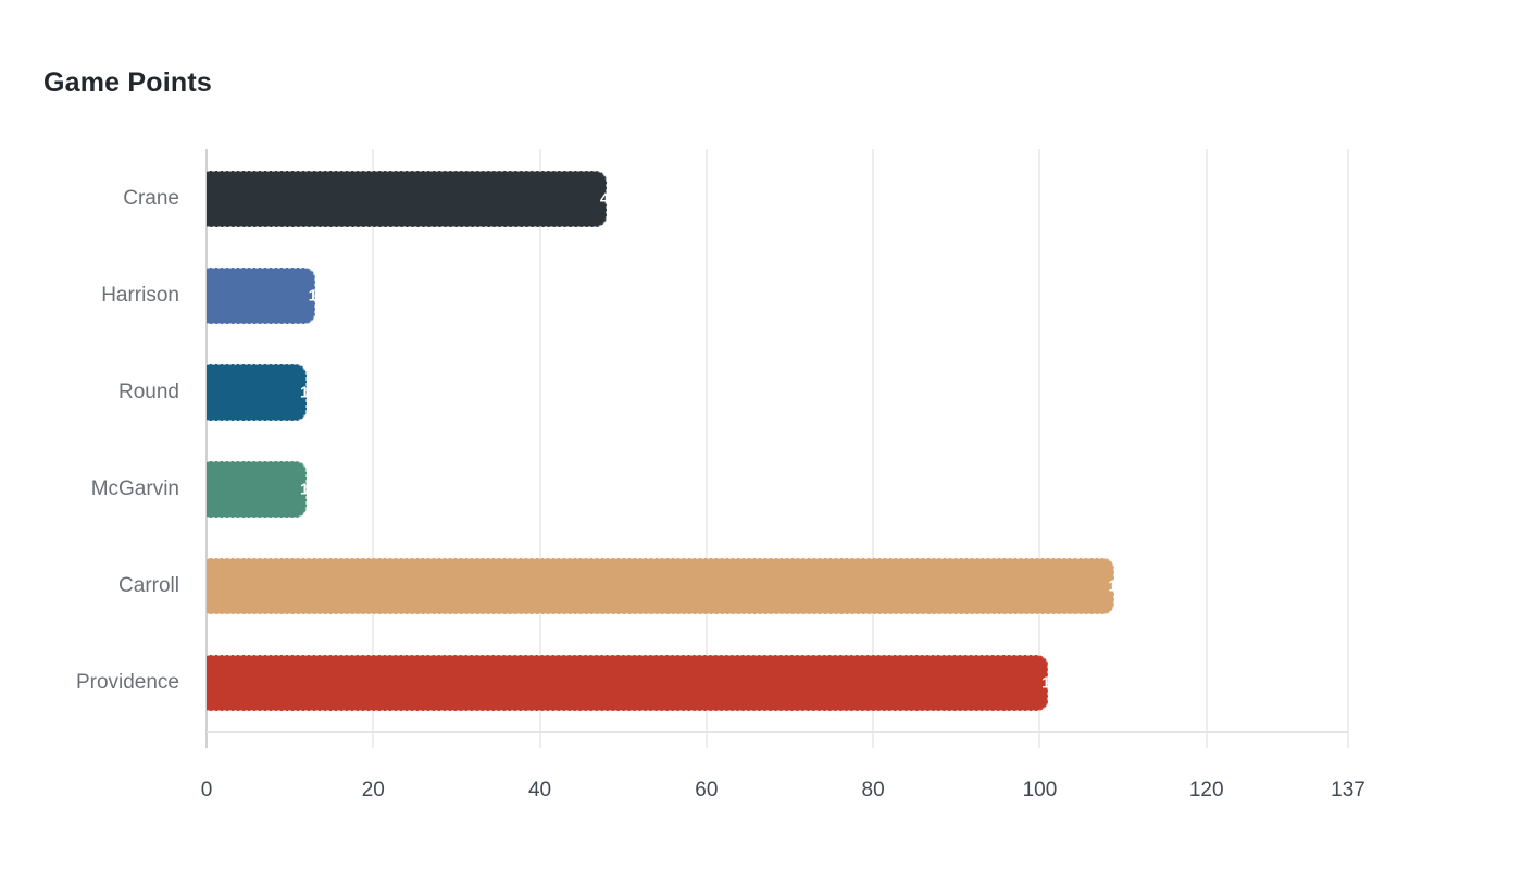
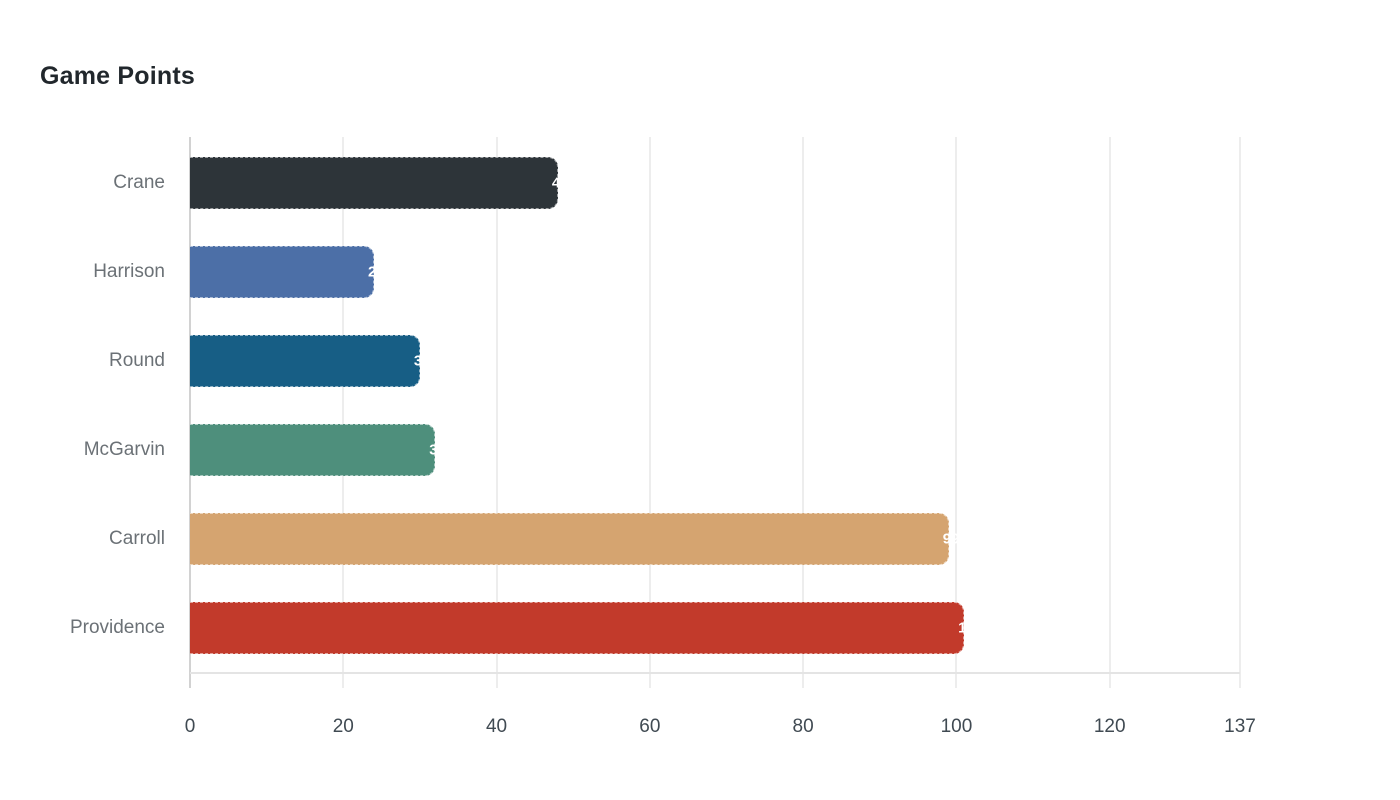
Harrison: 13 -> 24
Round: 12 -> 30
McGarvin: 12 -> 32
Carroll: 109 -> 99
